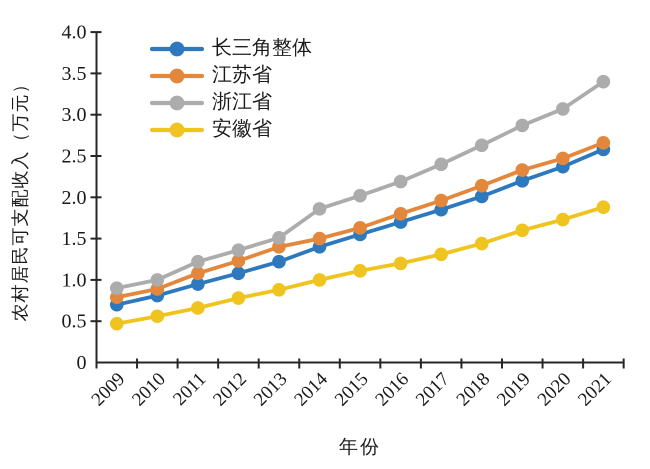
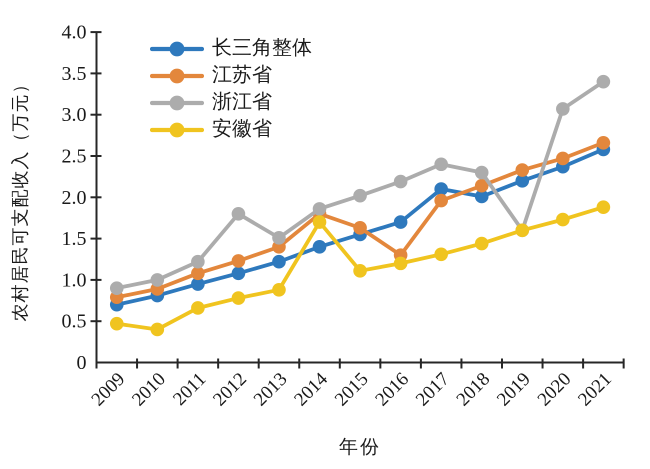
安徽省/2010: 0.6 -> 0.4
浙江省/2012: 1.4 -> 1.8
江苏省/2014: 1.5 -> 1.8
安徽省/2014: 1.0 -> 1.7
江苏省/2016: 1.8 -> 1.3
长三角整体/2017: 1.9 -> 2.1
浙江省/2018: 2.6 -> 2.3
浙江省/2019: 2.9 -> 1.6
